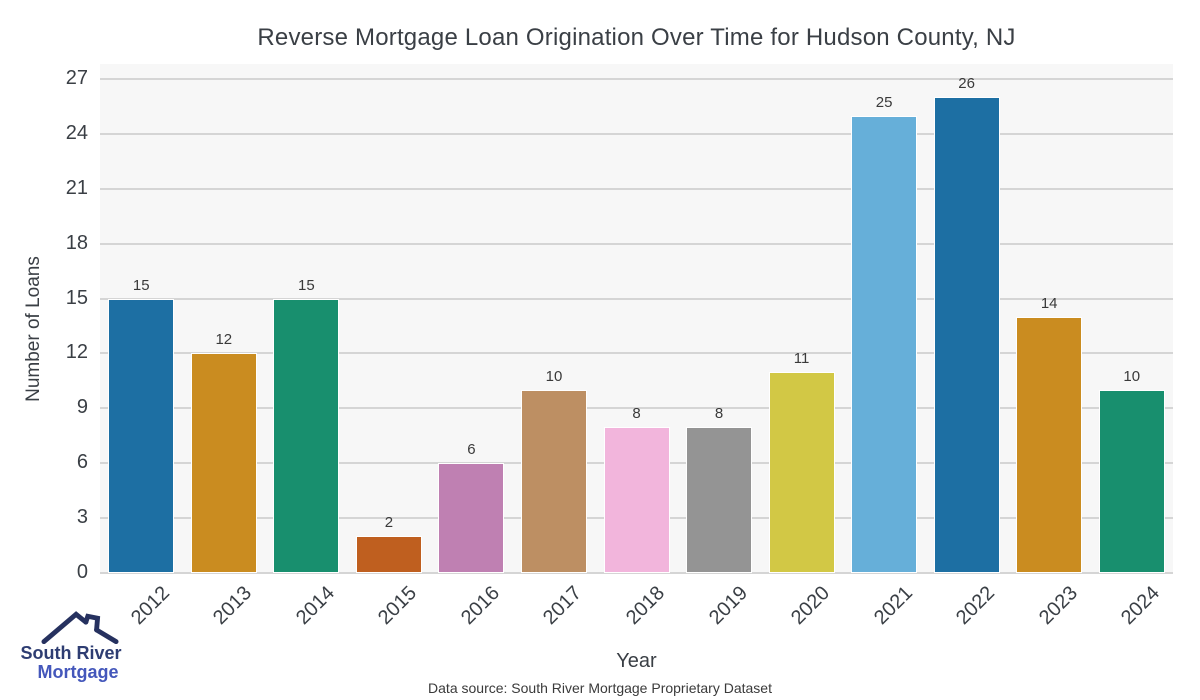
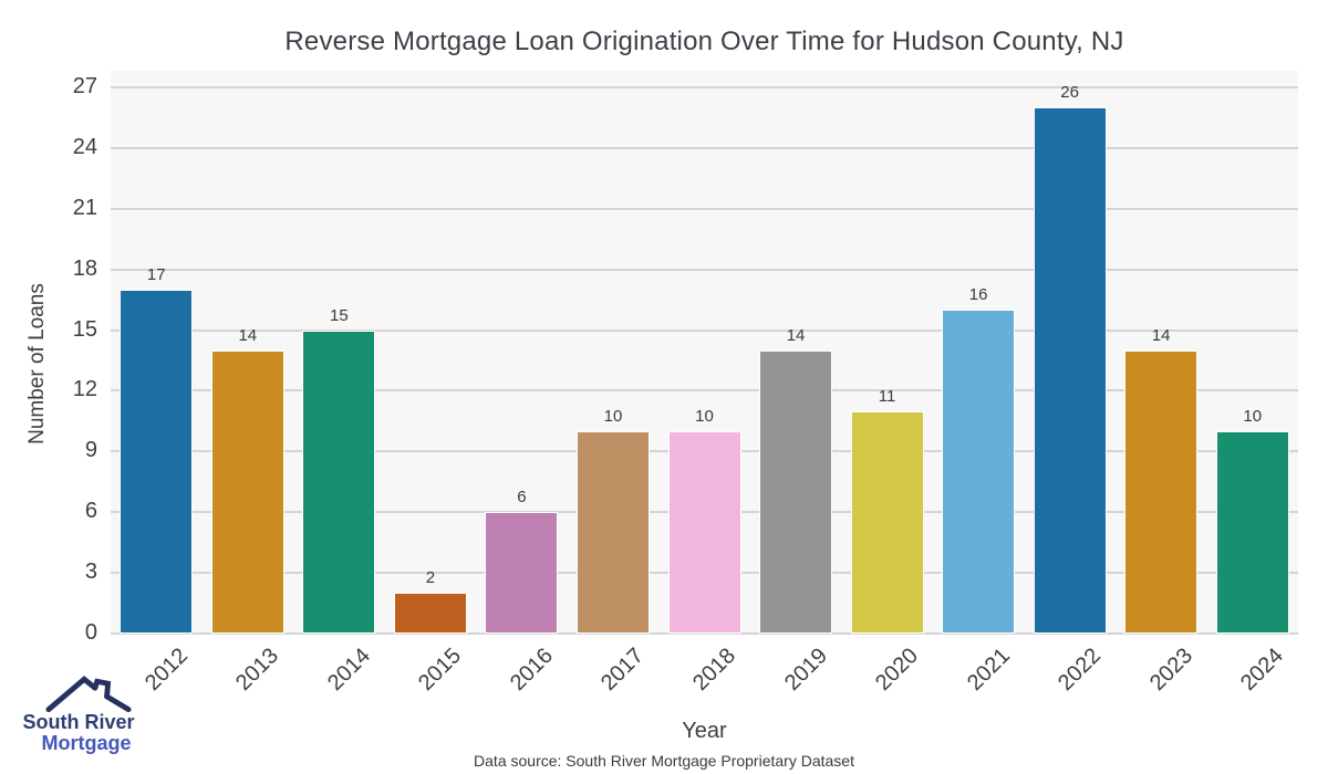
2012: 15 -> 17
2013: 12 -> 14
2018: 8 -> 10
2019: 8 -> 14
2021: 25 -> 16
